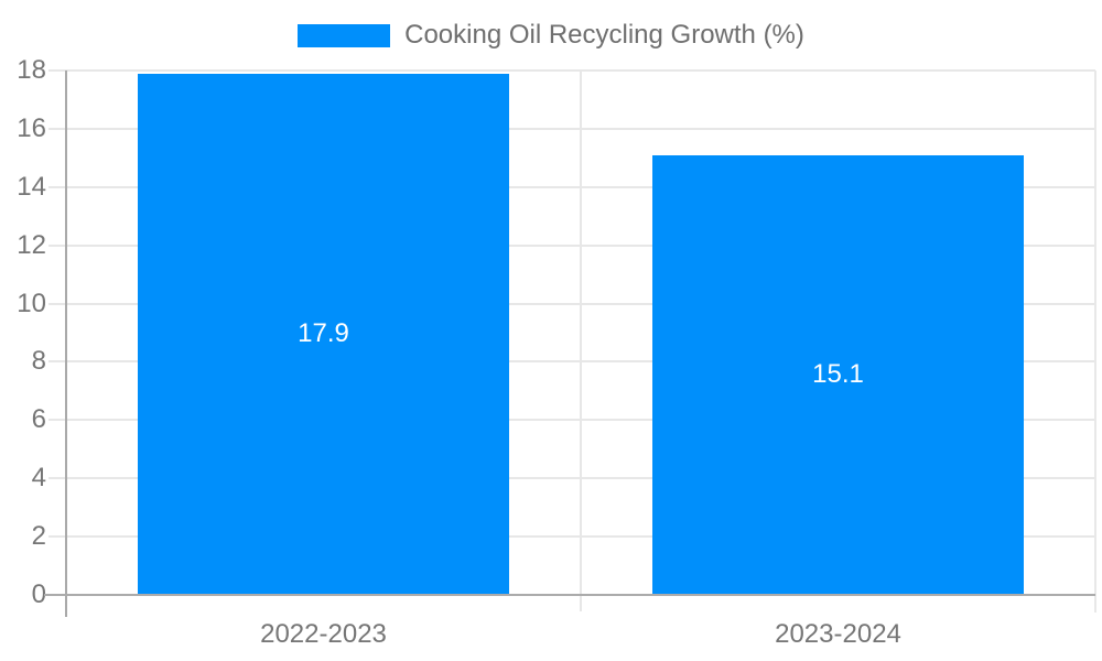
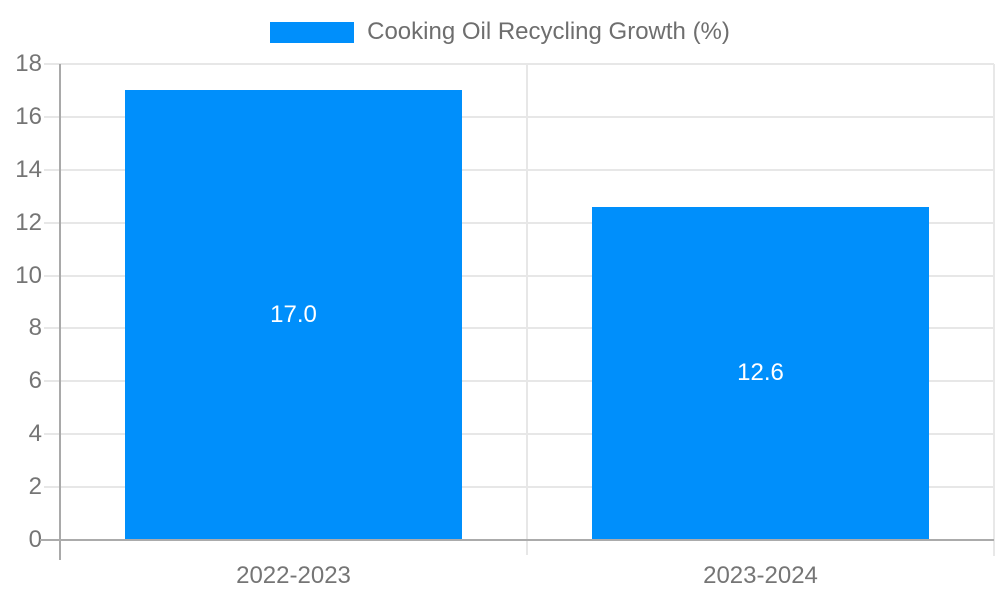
2022-2023: 17.9 -> 17.0
2023-2024: 15.1 -> 12.6
